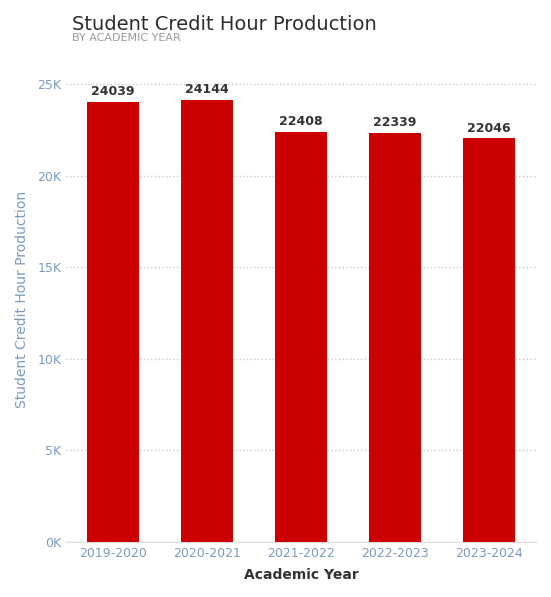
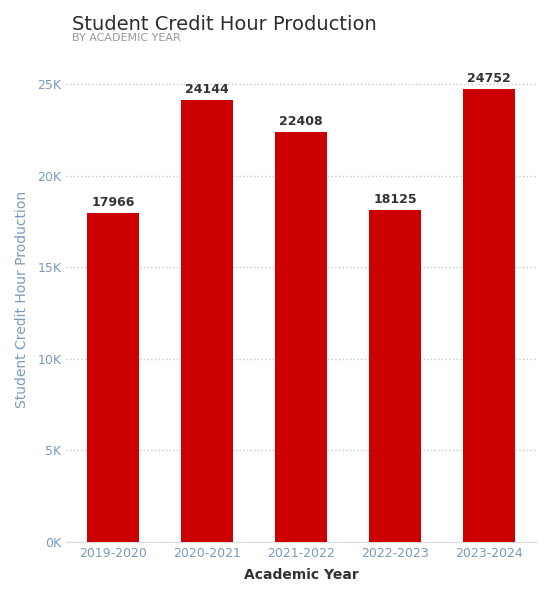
2019-2020: 24039 -> 17966
2022-2023: 22339 -> 18125
2023-2024: 22046 -> 24752
